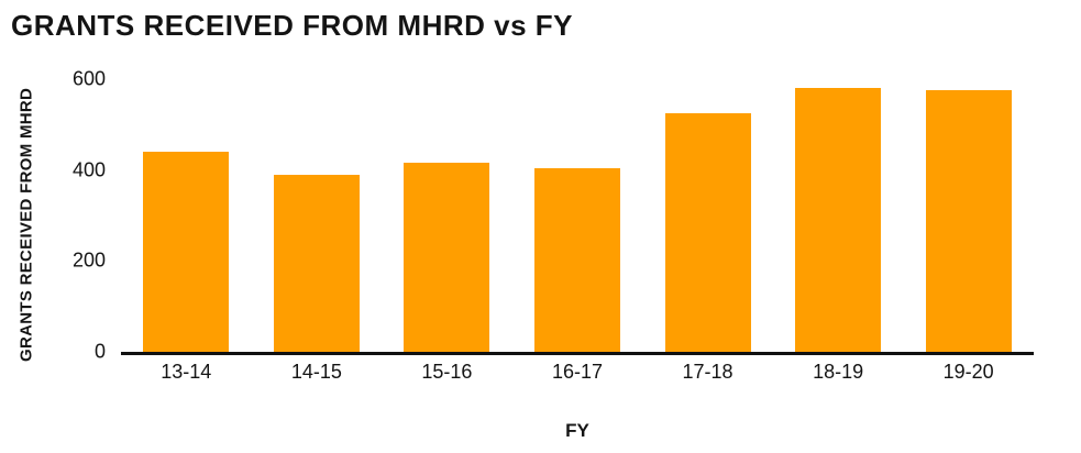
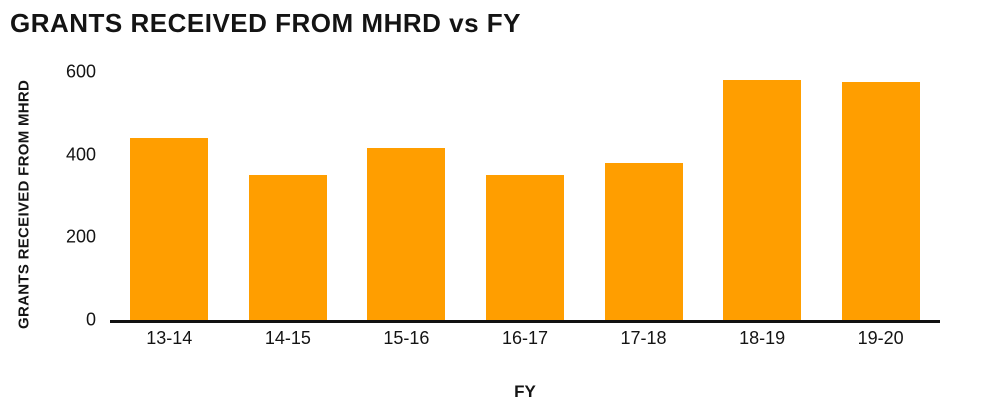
14-15: 390 -> 350
16-17: 400 -> 350
17-18: 520 -> 380
